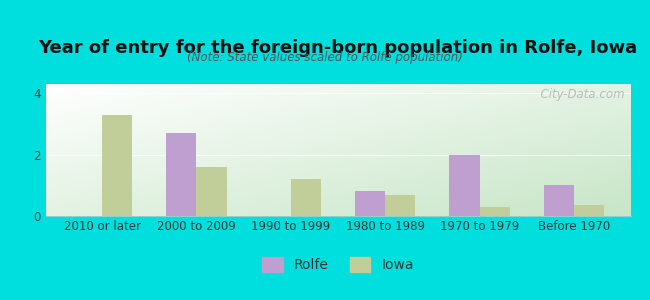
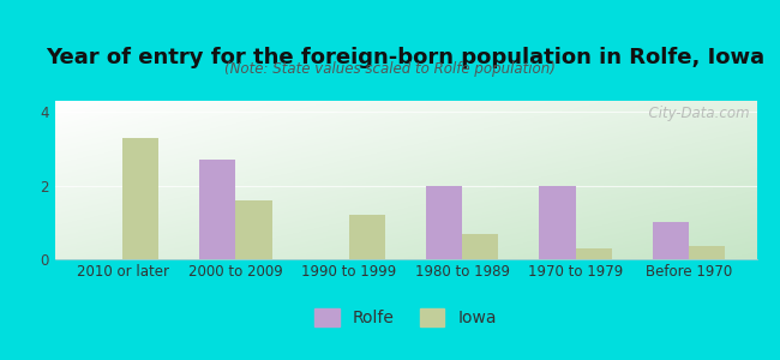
Rolfe/1980 to 1989: 0.8 -> 2.0
